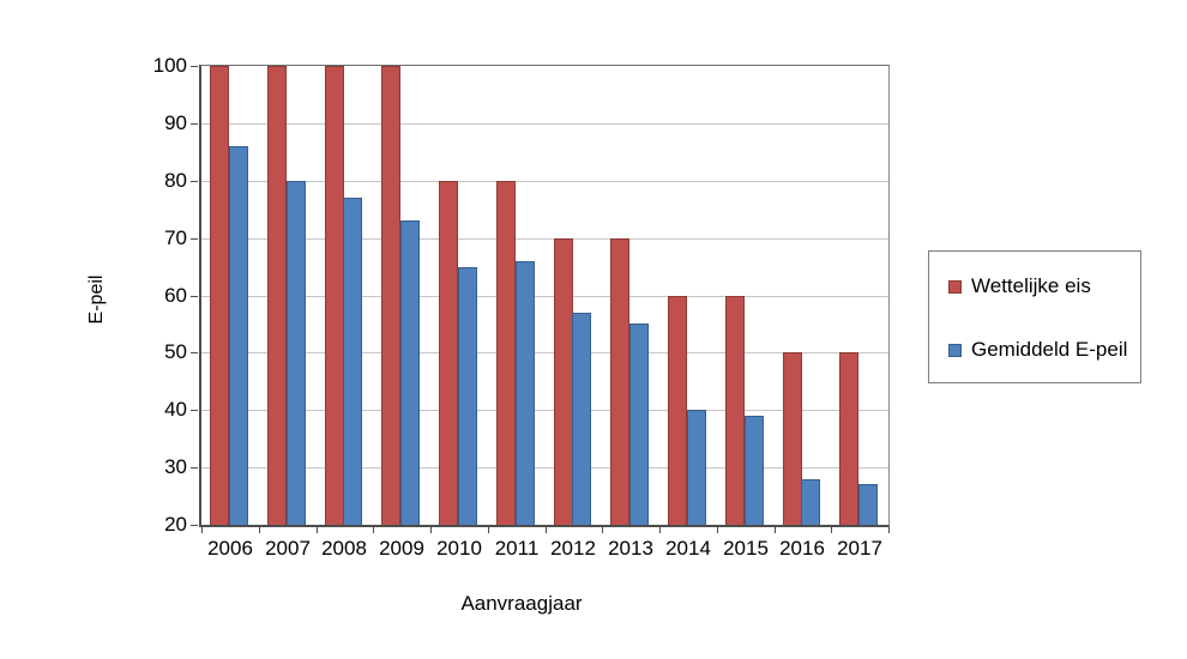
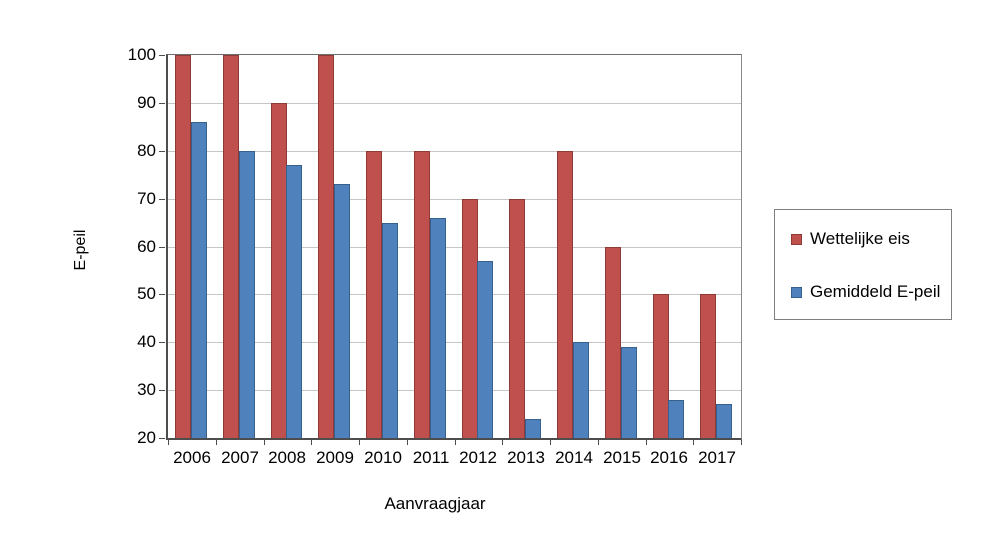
Wettelijke eis/2008: 100 -> 90
Gemiddeld E-peil/2013: 55 -> 24
Wettelijke eis/2014: 60 -> 80
